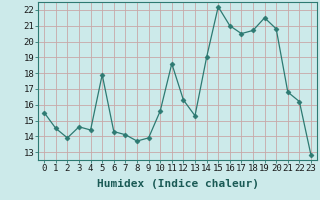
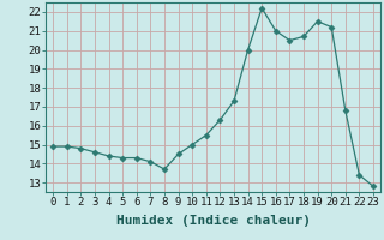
0: 15.5 -> 14.9
1: 14.5 -> 14.9
2: 13.9 -> 14.8
5: 17.9 -> 14.3
9: 13.9 -> 14.5
10: 15.6 -> 15.0
11: 18.6 -> 15.5
13: 15.3 -> 17.3
14: 19.0 -> 20.0
20: 20.8 -> 21.2
22: 16.2 -> 13.4
